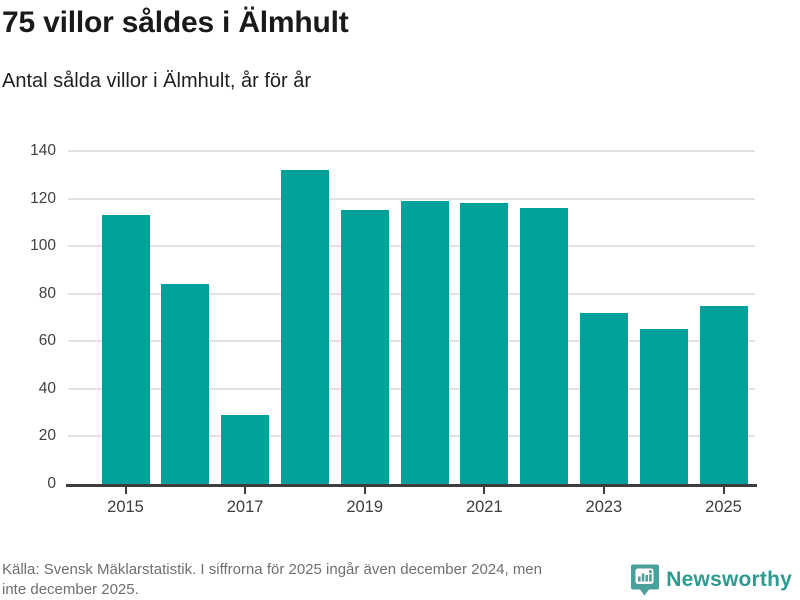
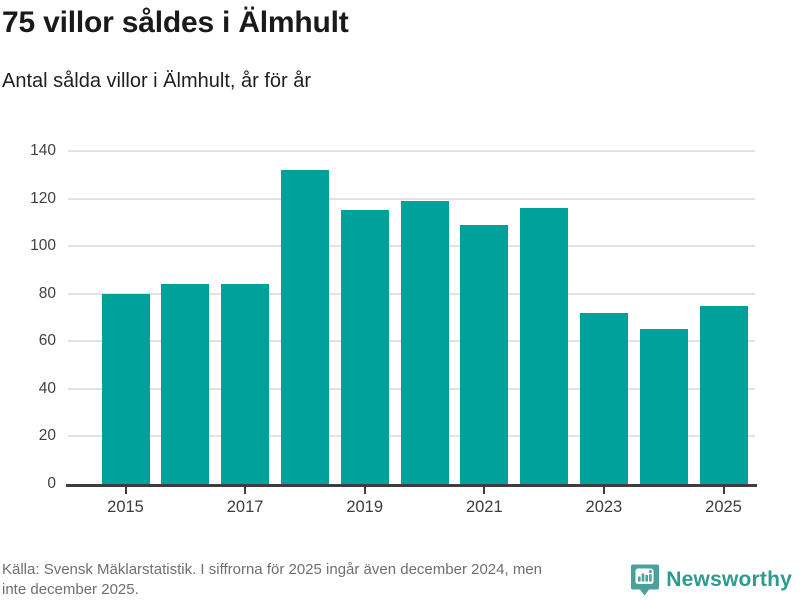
2015: 113 -> 80
2017: 29 -> 84
2021: 118 -> 109
